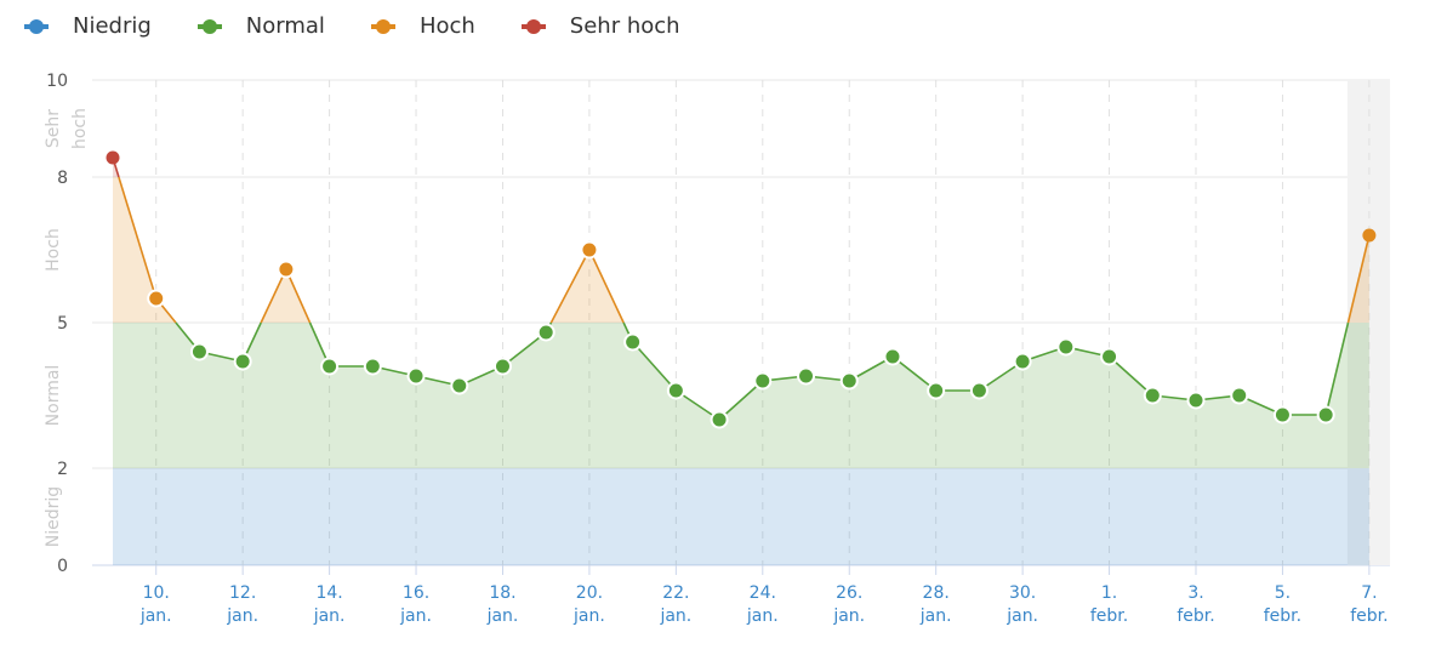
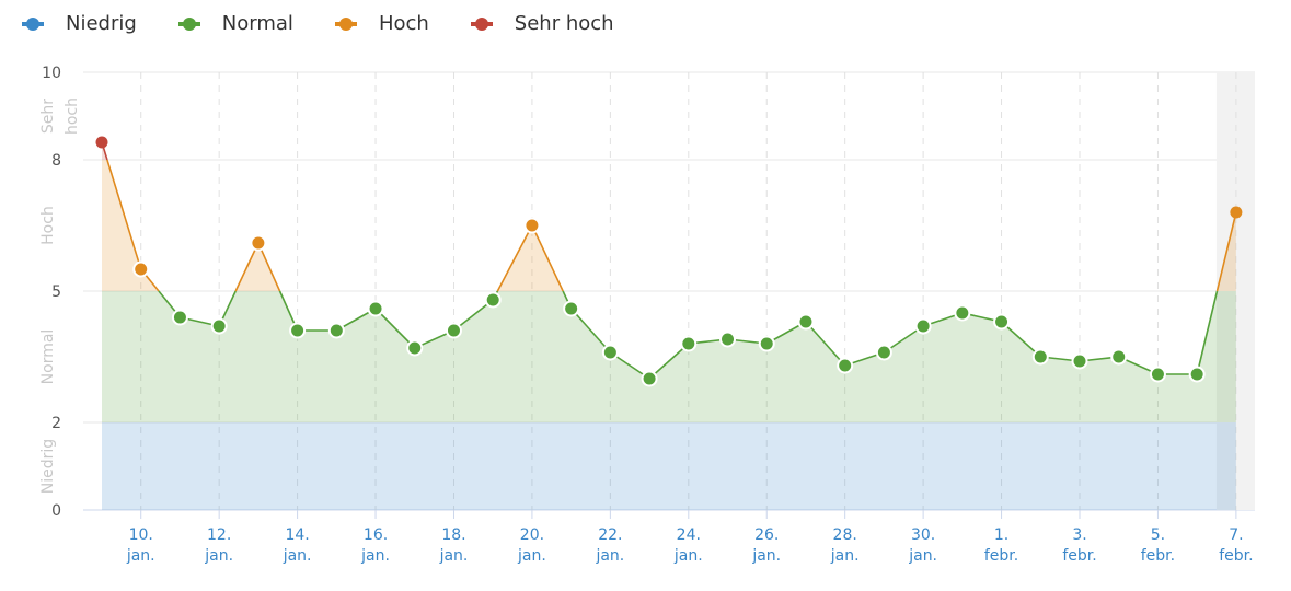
16. jan.: 3.9 -> 4.6
28. jan.: 3.6 -> 3.3
